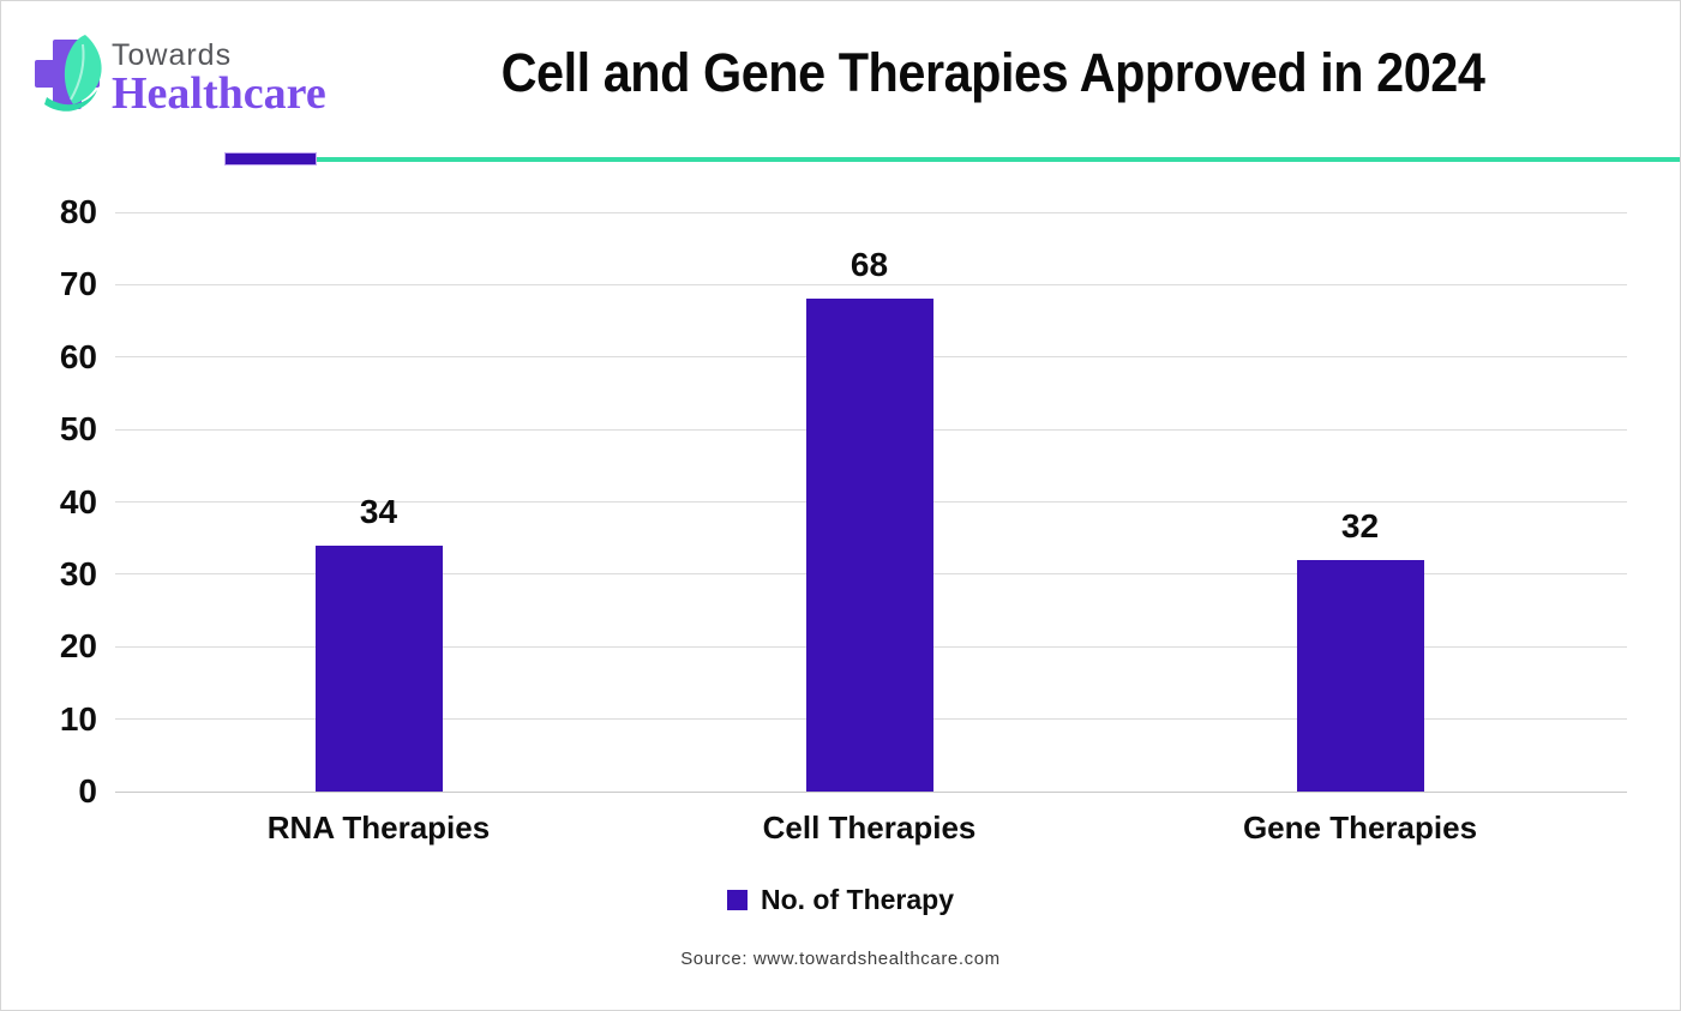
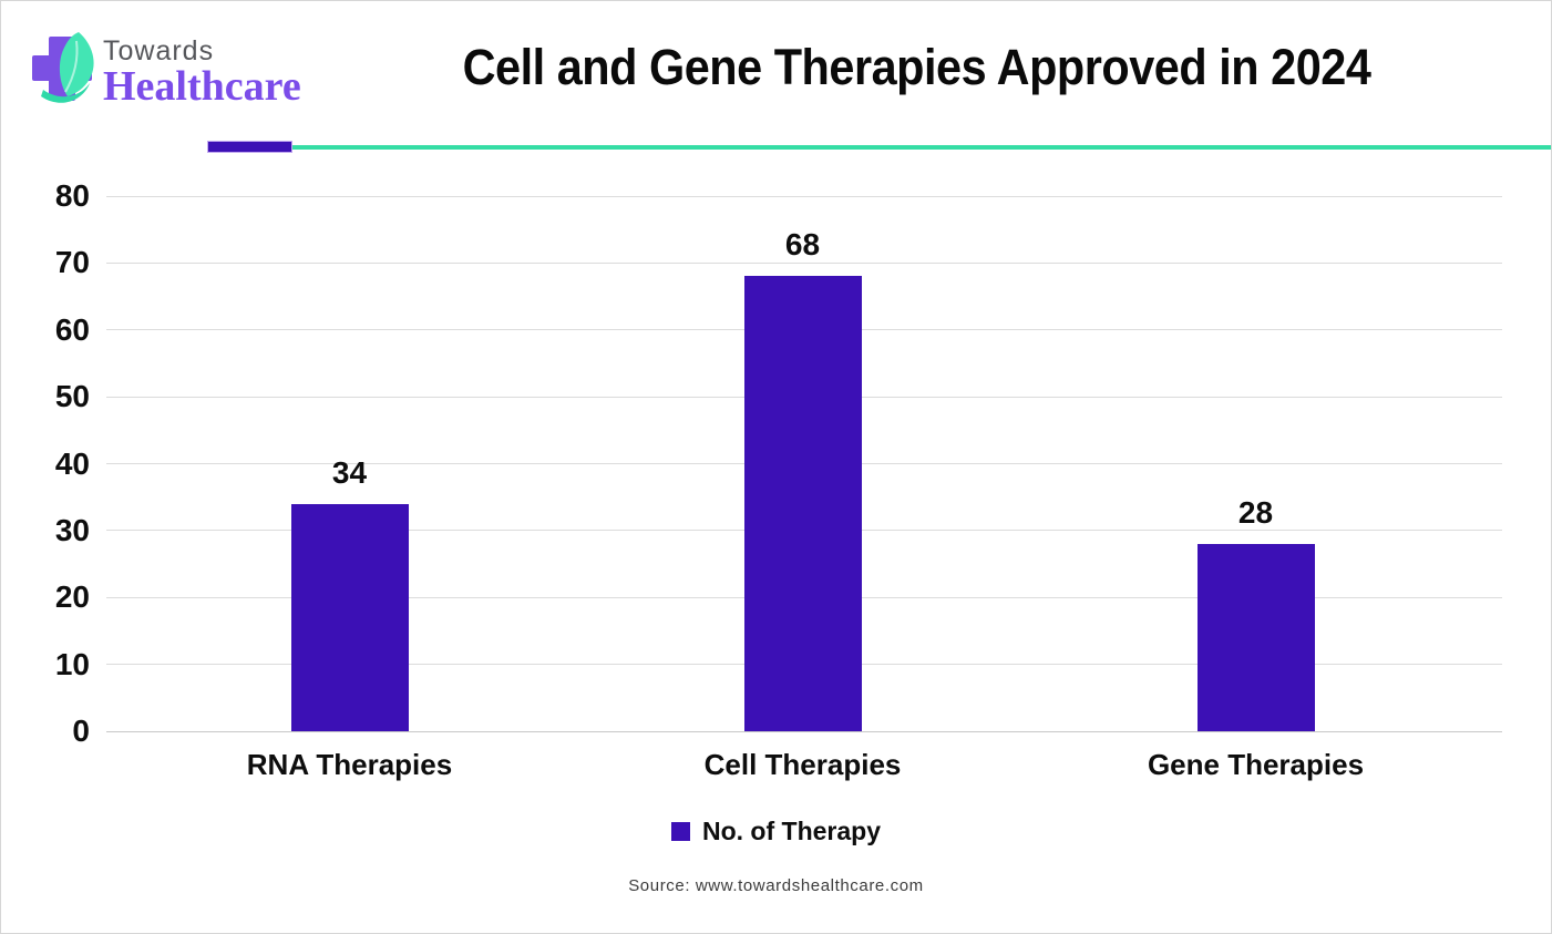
Gene Therapies: 32 -> 28
